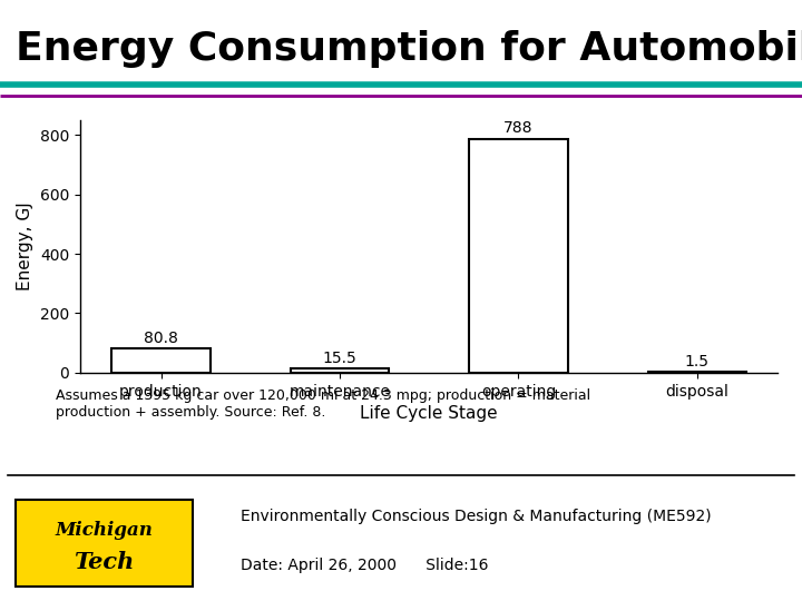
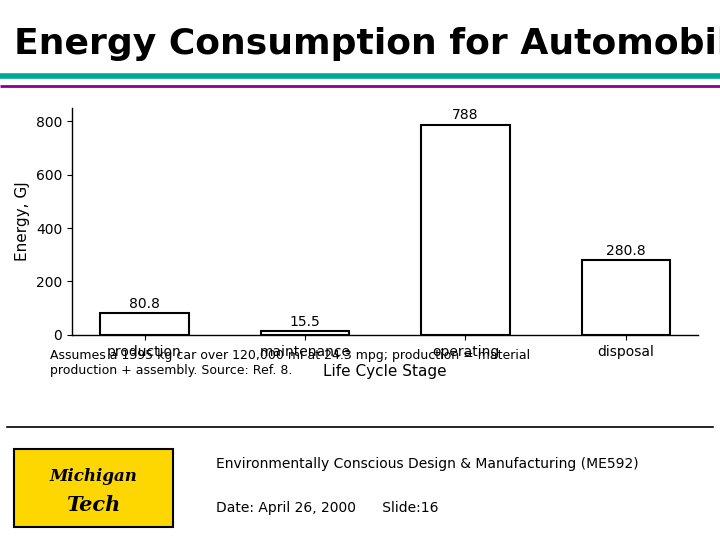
disposal: 1.5 -> 280.8
